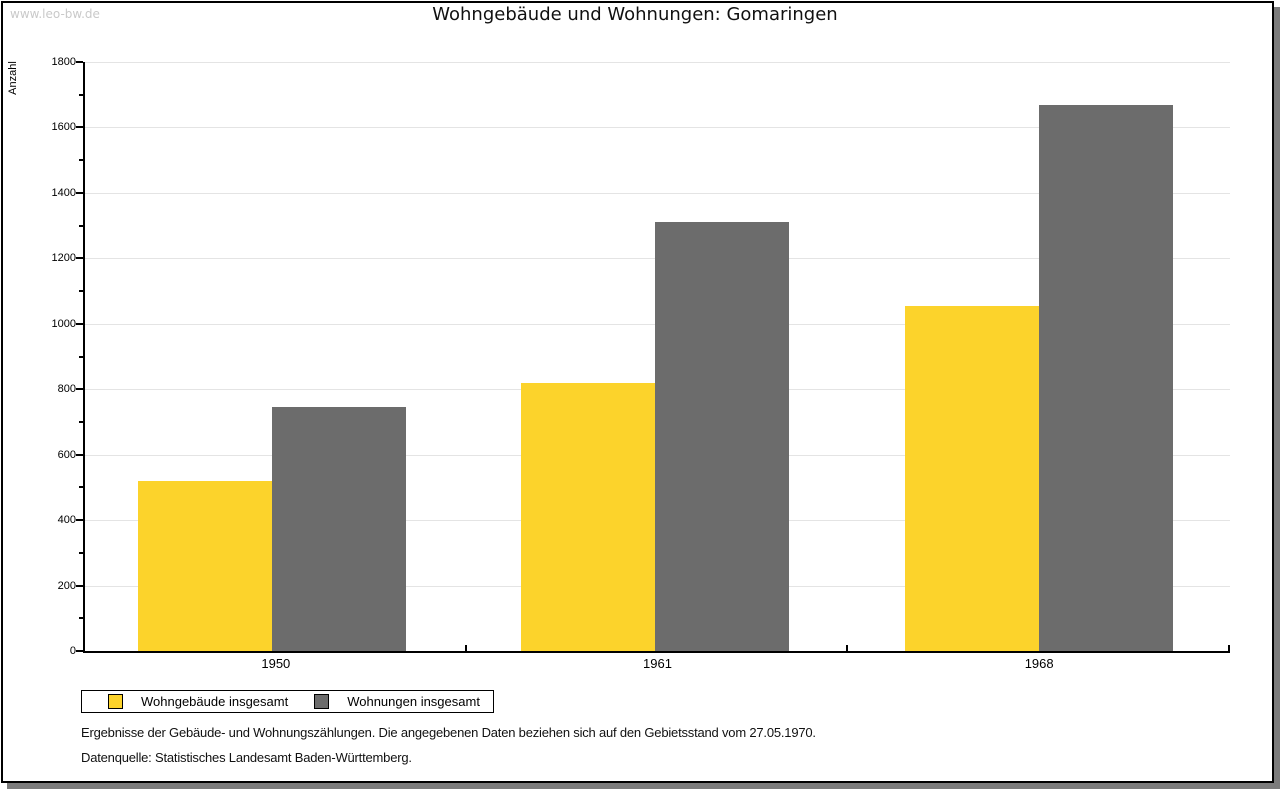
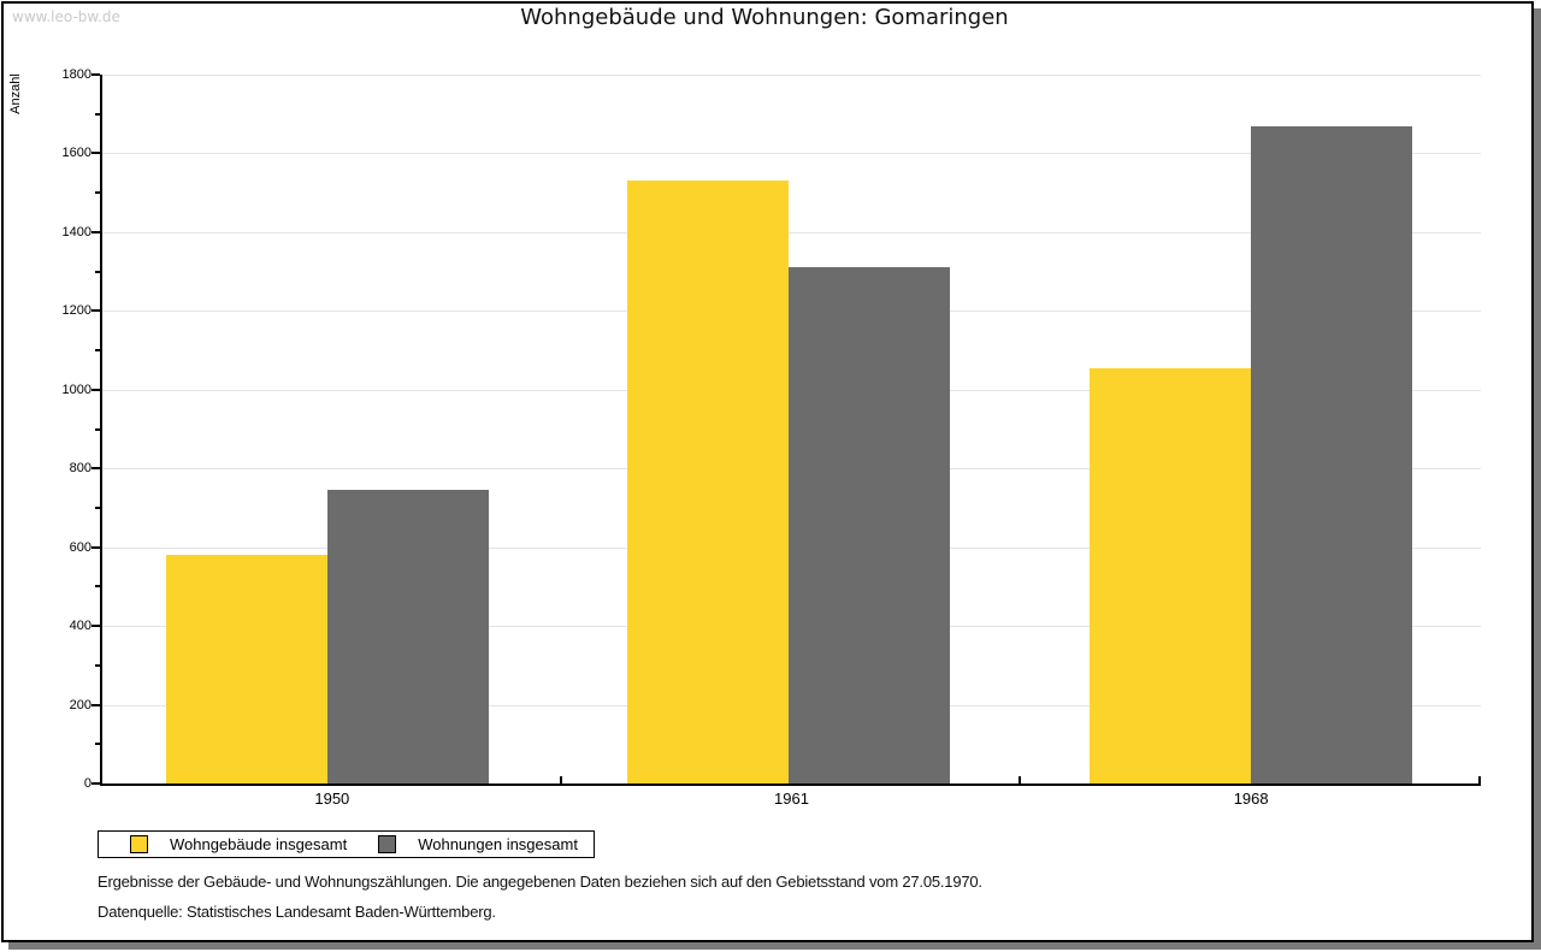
Wohngebäude insgesamt/1950: 520 -> 580
Wohngebäude insgesamt/1961: 820 -> 1530
